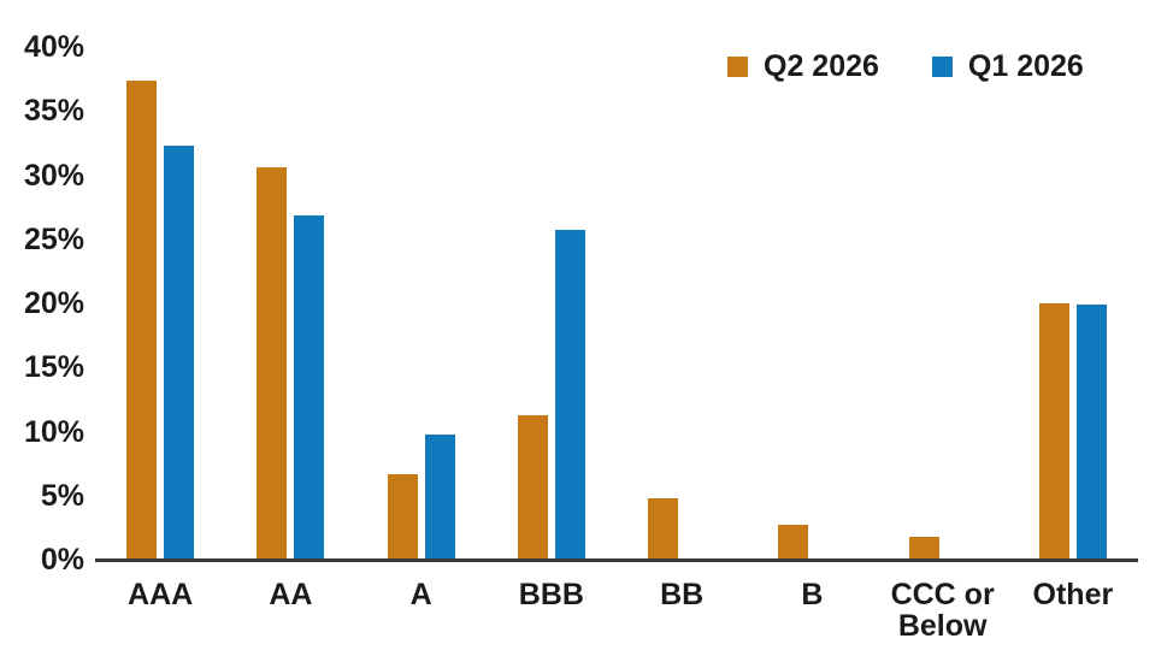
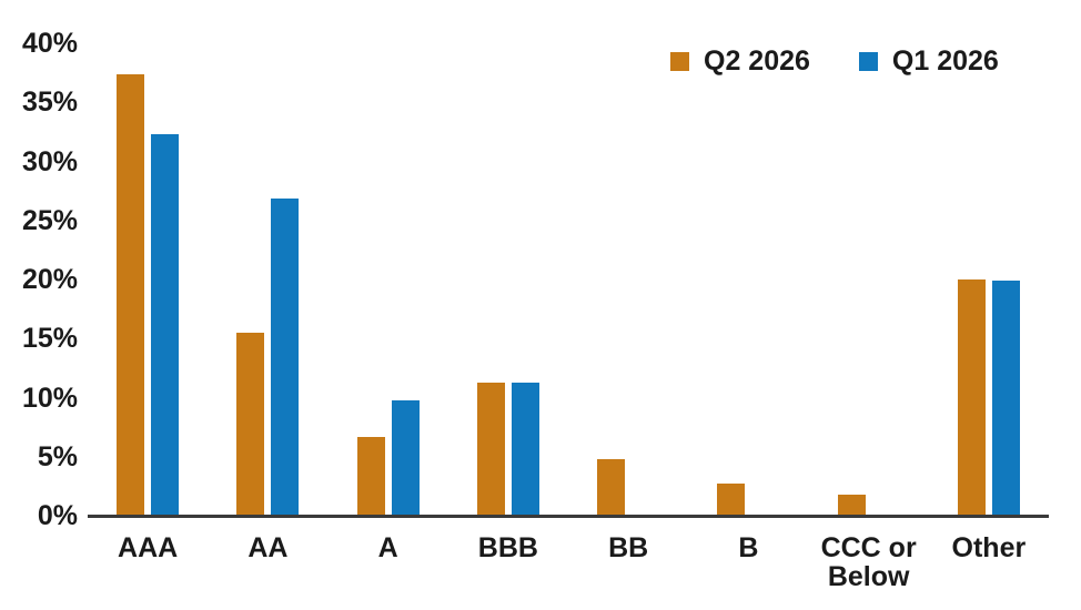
Q2 2026/AA: 30.6% -> 15.5%
Q1 2026/BBB: 25.7% -> 11.3%
